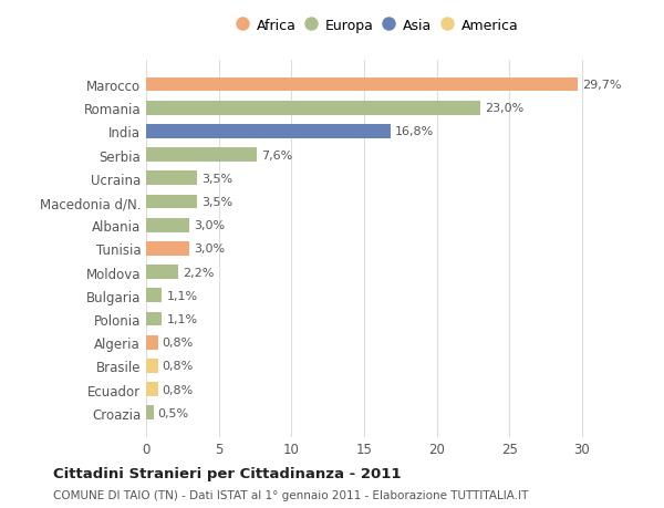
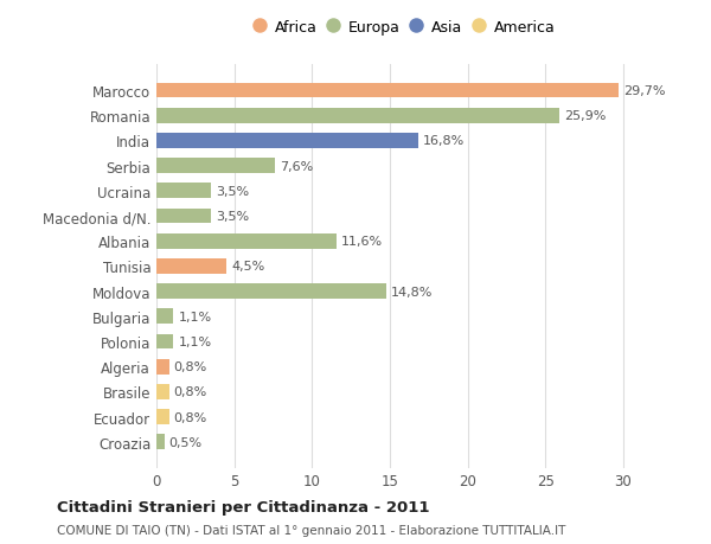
Romania: 23,0% -> 25,9%
Albania: 3,0% -> 11,6%
Tunisia: 3,0% -> 4,5%
Moldova: 2,2% -> 14,8%
